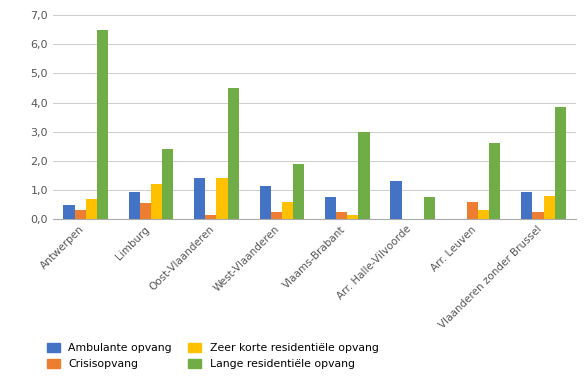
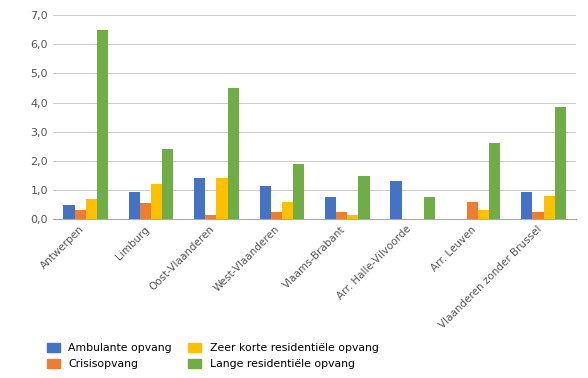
Lange residentiële opvang/Vlaams-Brabant: 3,00 -> 1,50
